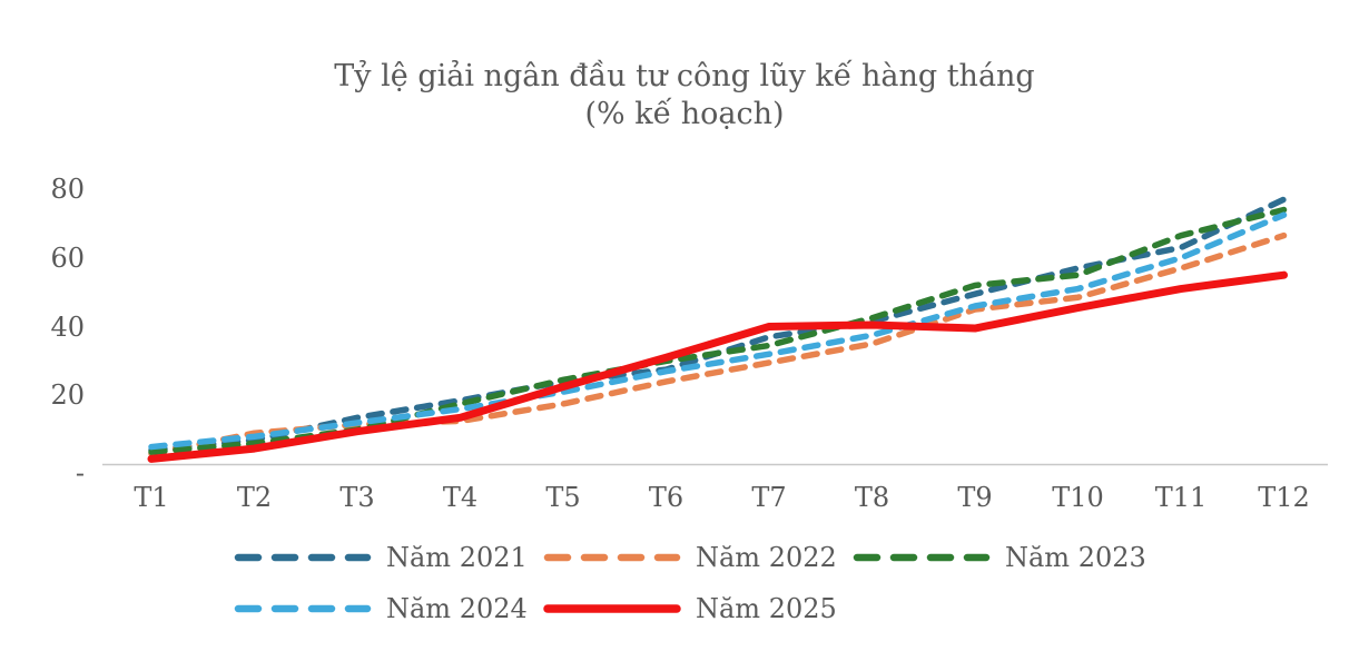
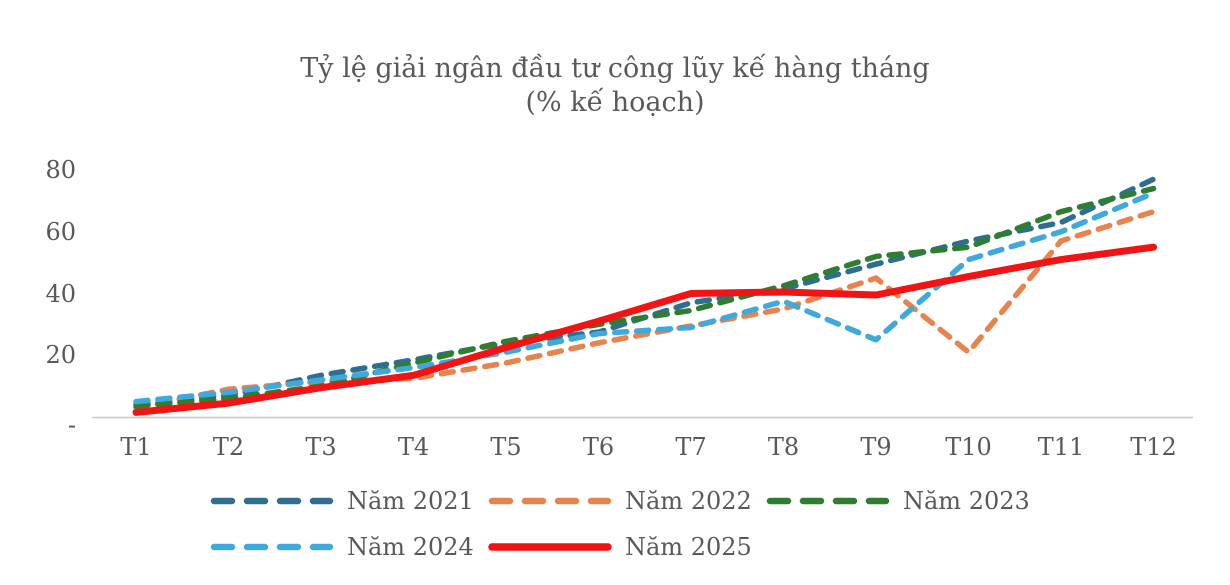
Năm 2024/T7: 32 -> 29
Năm 2024/T9: 46 -> 25
Năm 2022/T10: 48 -> 21
